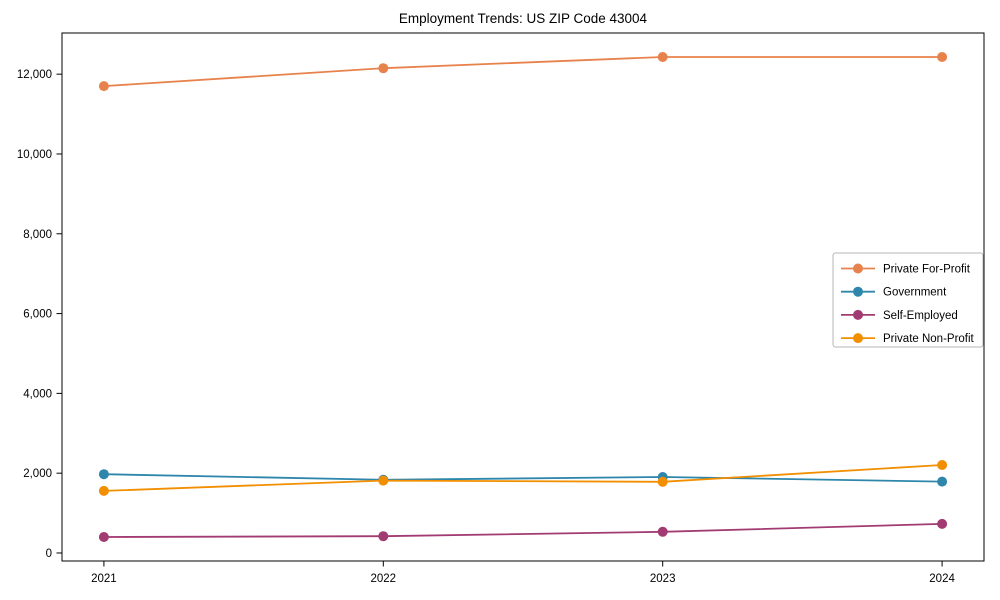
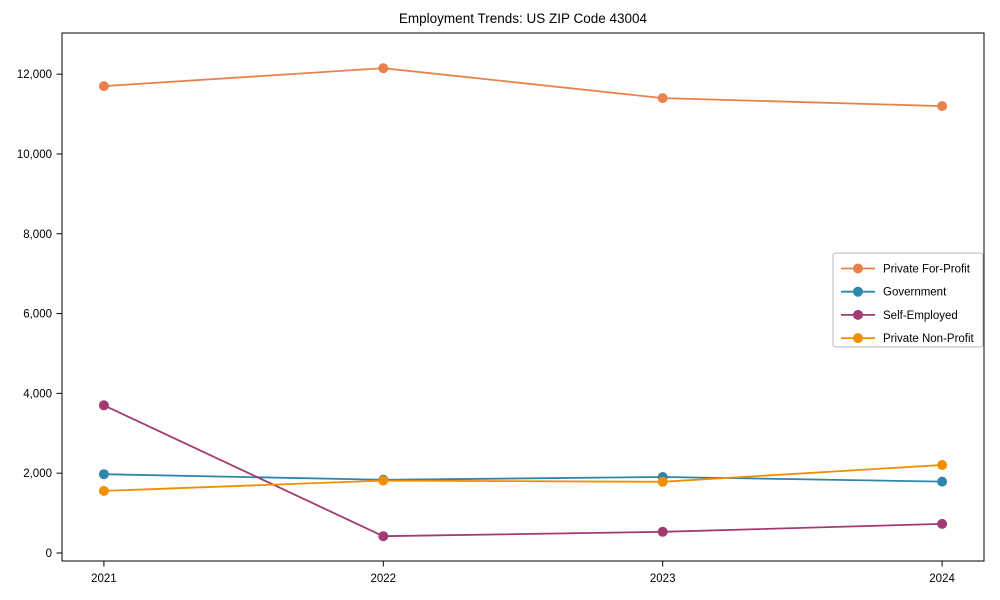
Self-Employed/2021: 400 -> 3700
Private For-Profit/2023: 12400 -> 11400
Private For-Profit/2024: 12400 -> 11200
